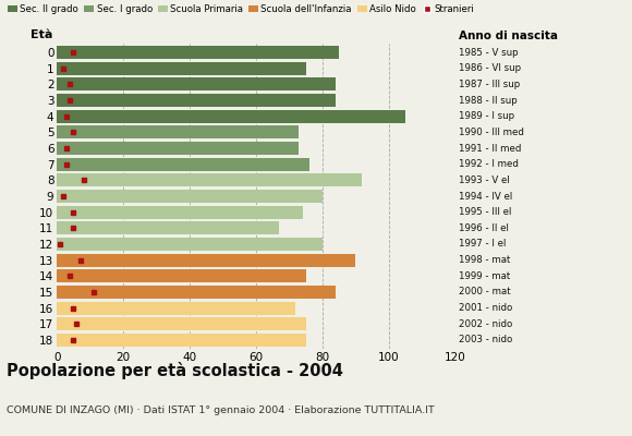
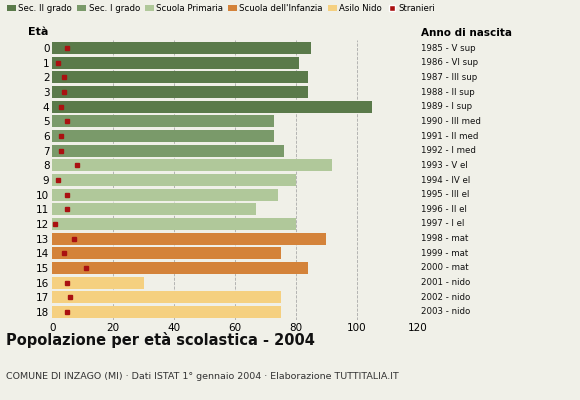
1: 75 -> 81
16: 72 -> 30
